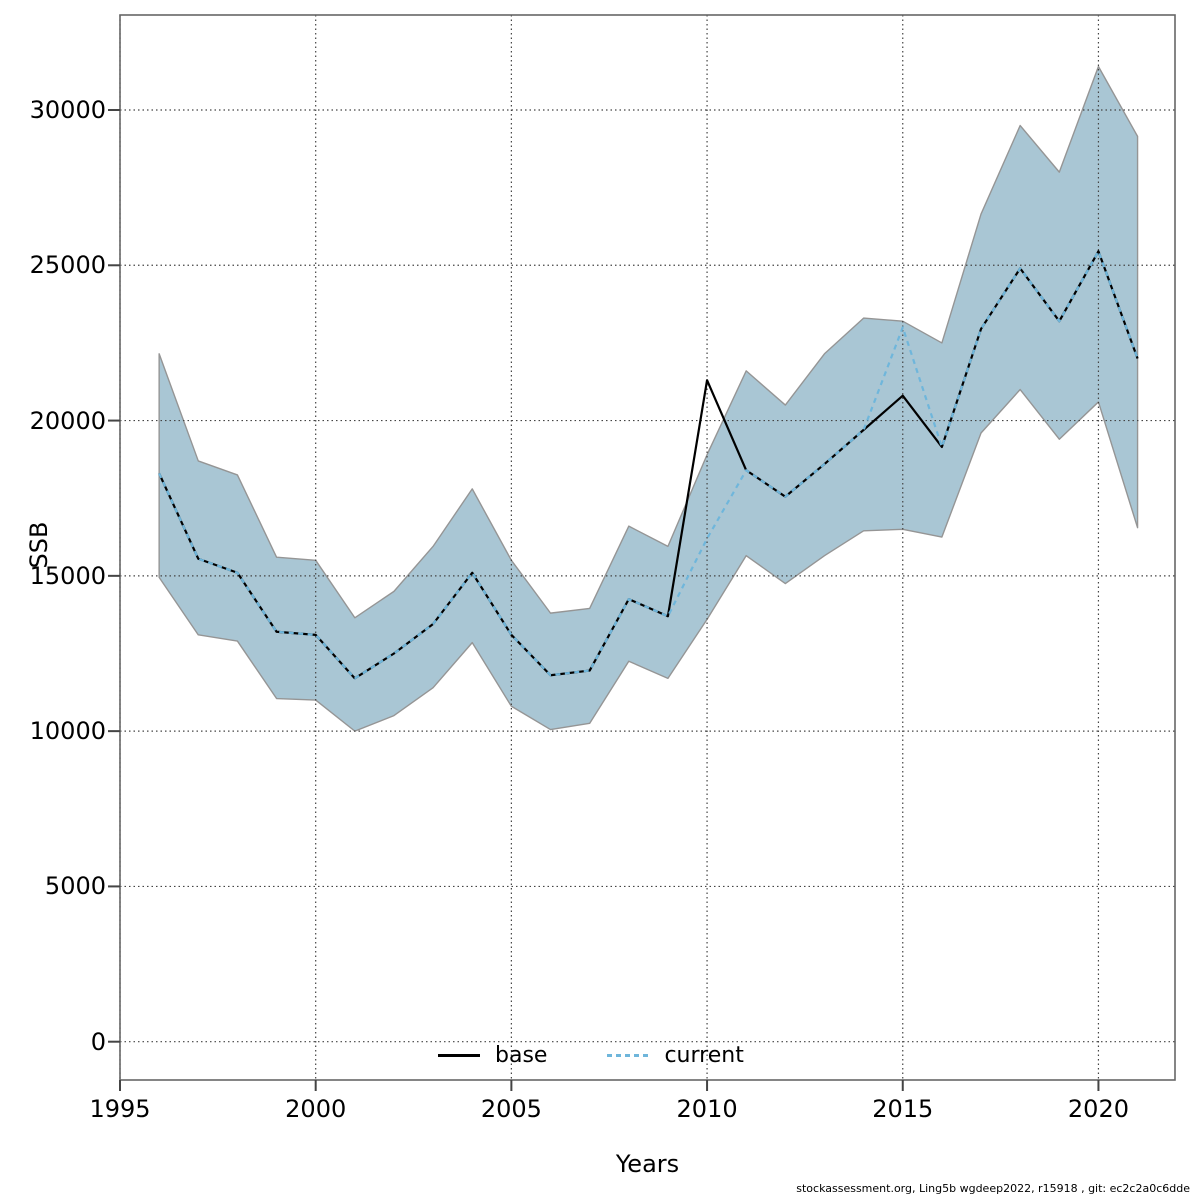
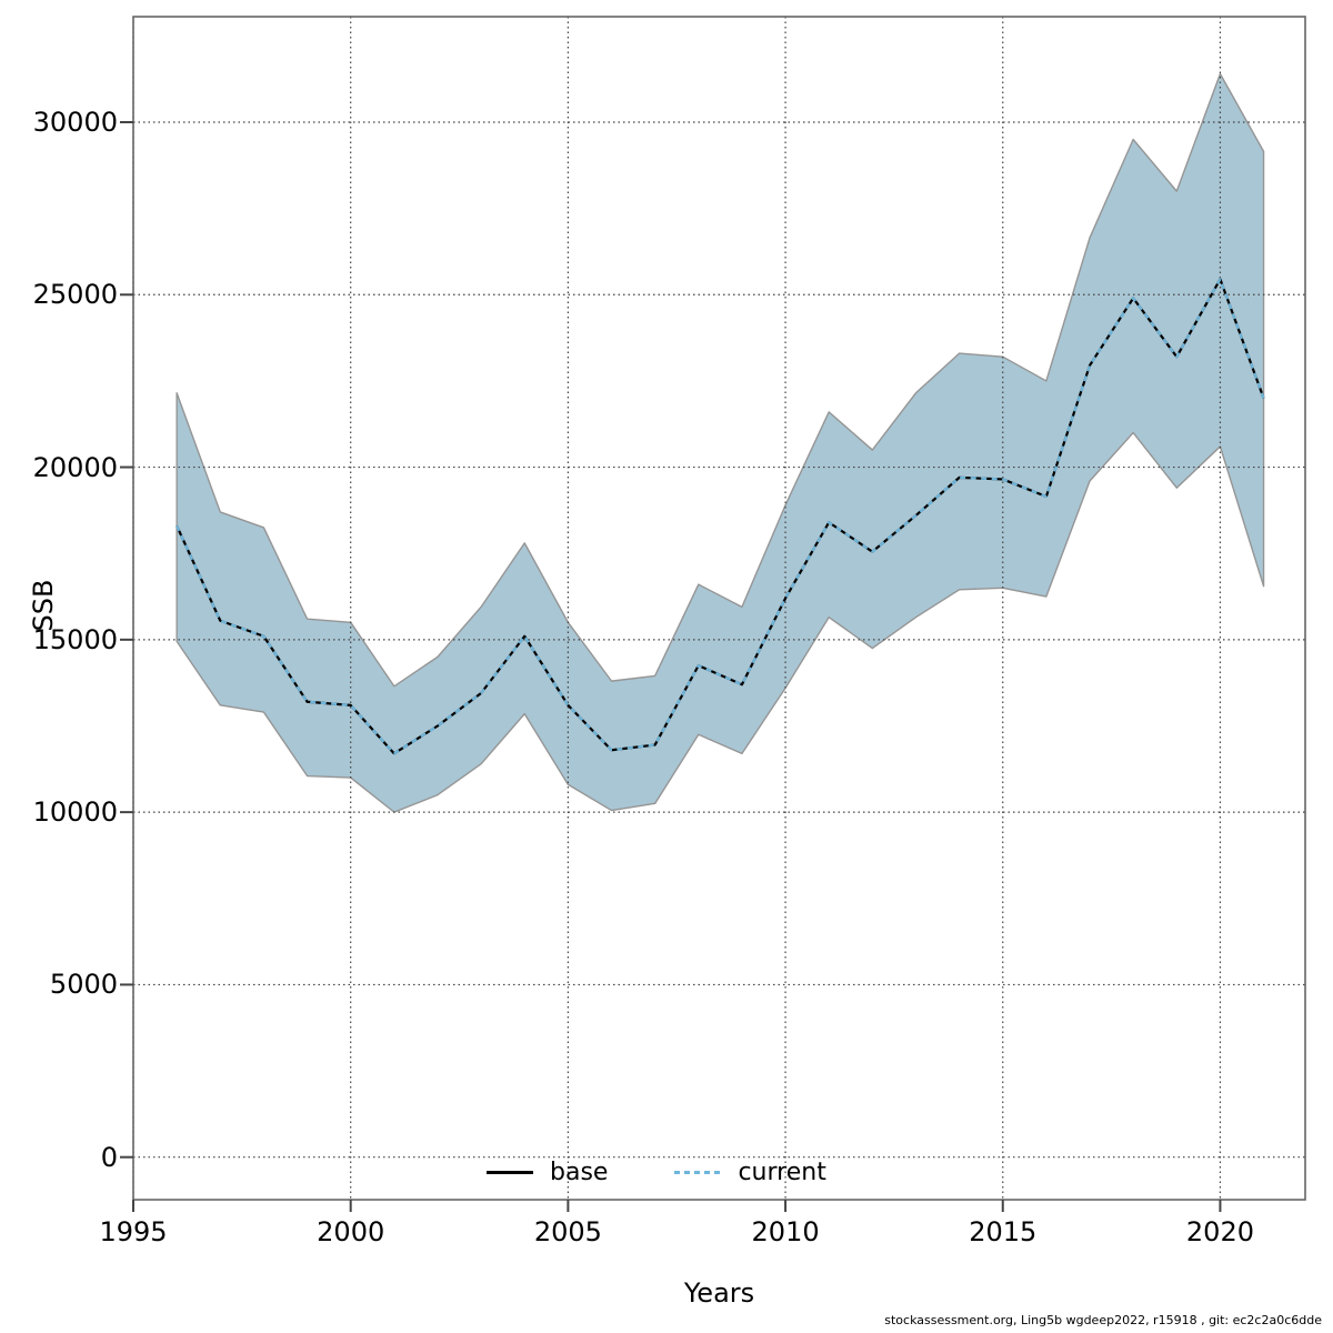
base/2010: 21300 -> 16200
base/2015: 20800 -> 19600
current/2015: 23000 -> 19600
